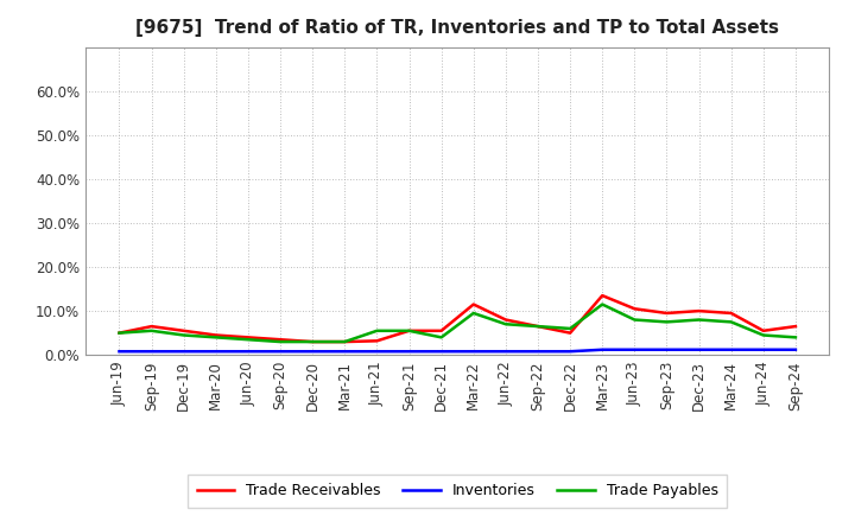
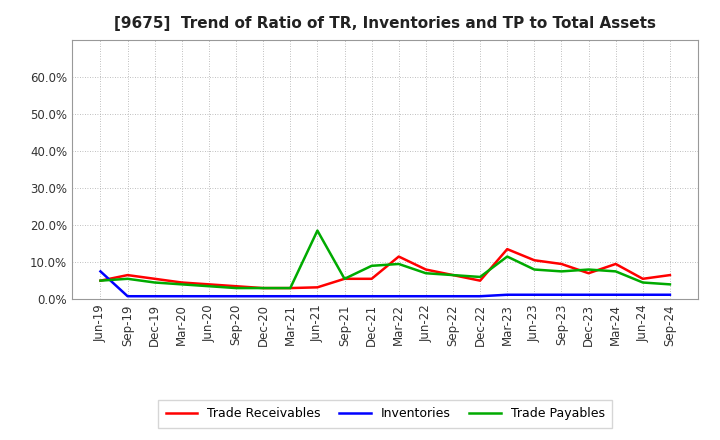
Inventories/Jun-19: 0.8% -> 7.5%
Trade Payables/Jun-21: 5.5% -> 18.5%
Trade Payables/Dec-21: 4.0% -> 9.0%
Trade Receivables/Dec-23: 10.0% -> 7.0%
